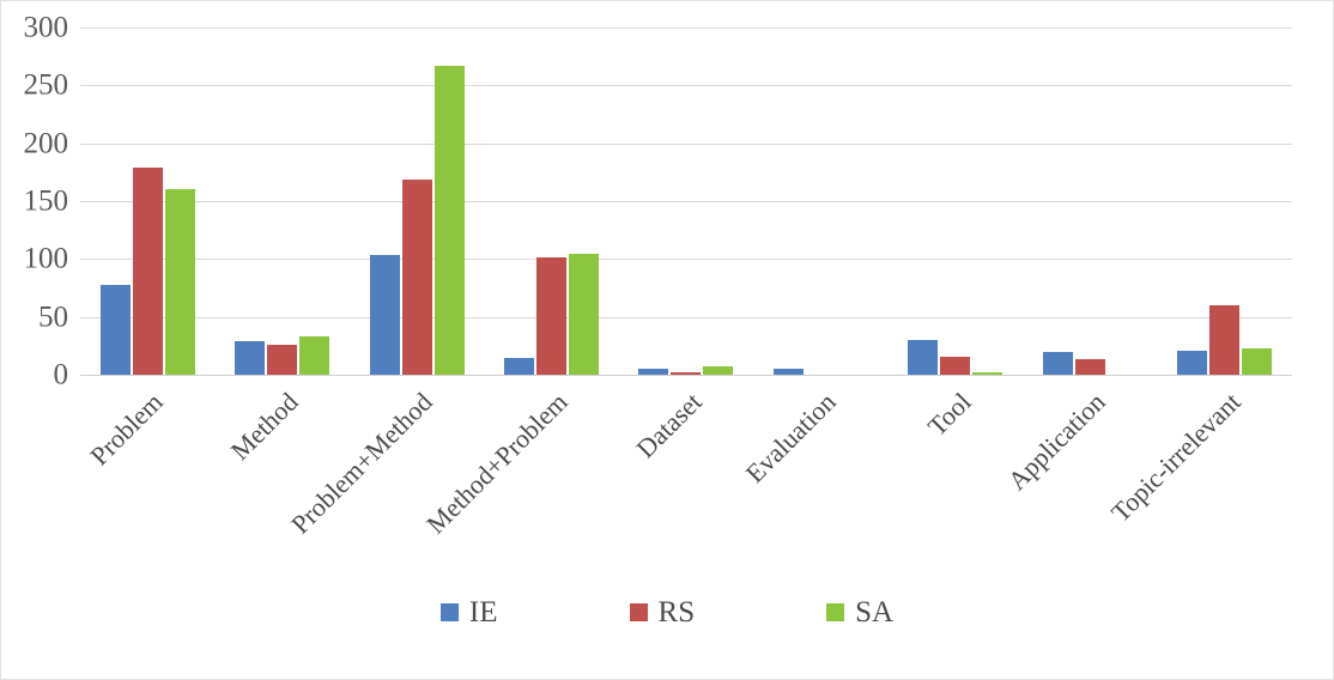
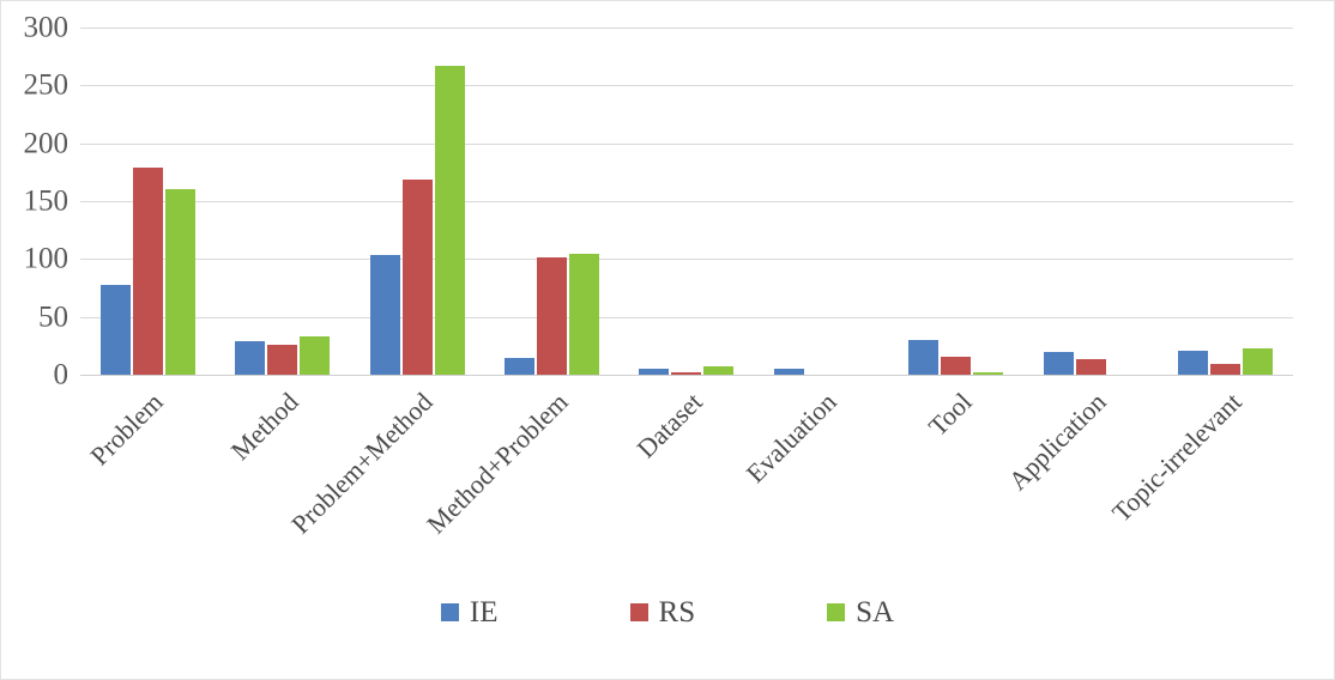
RS/Topic-irrelevant: 60 -> 10
